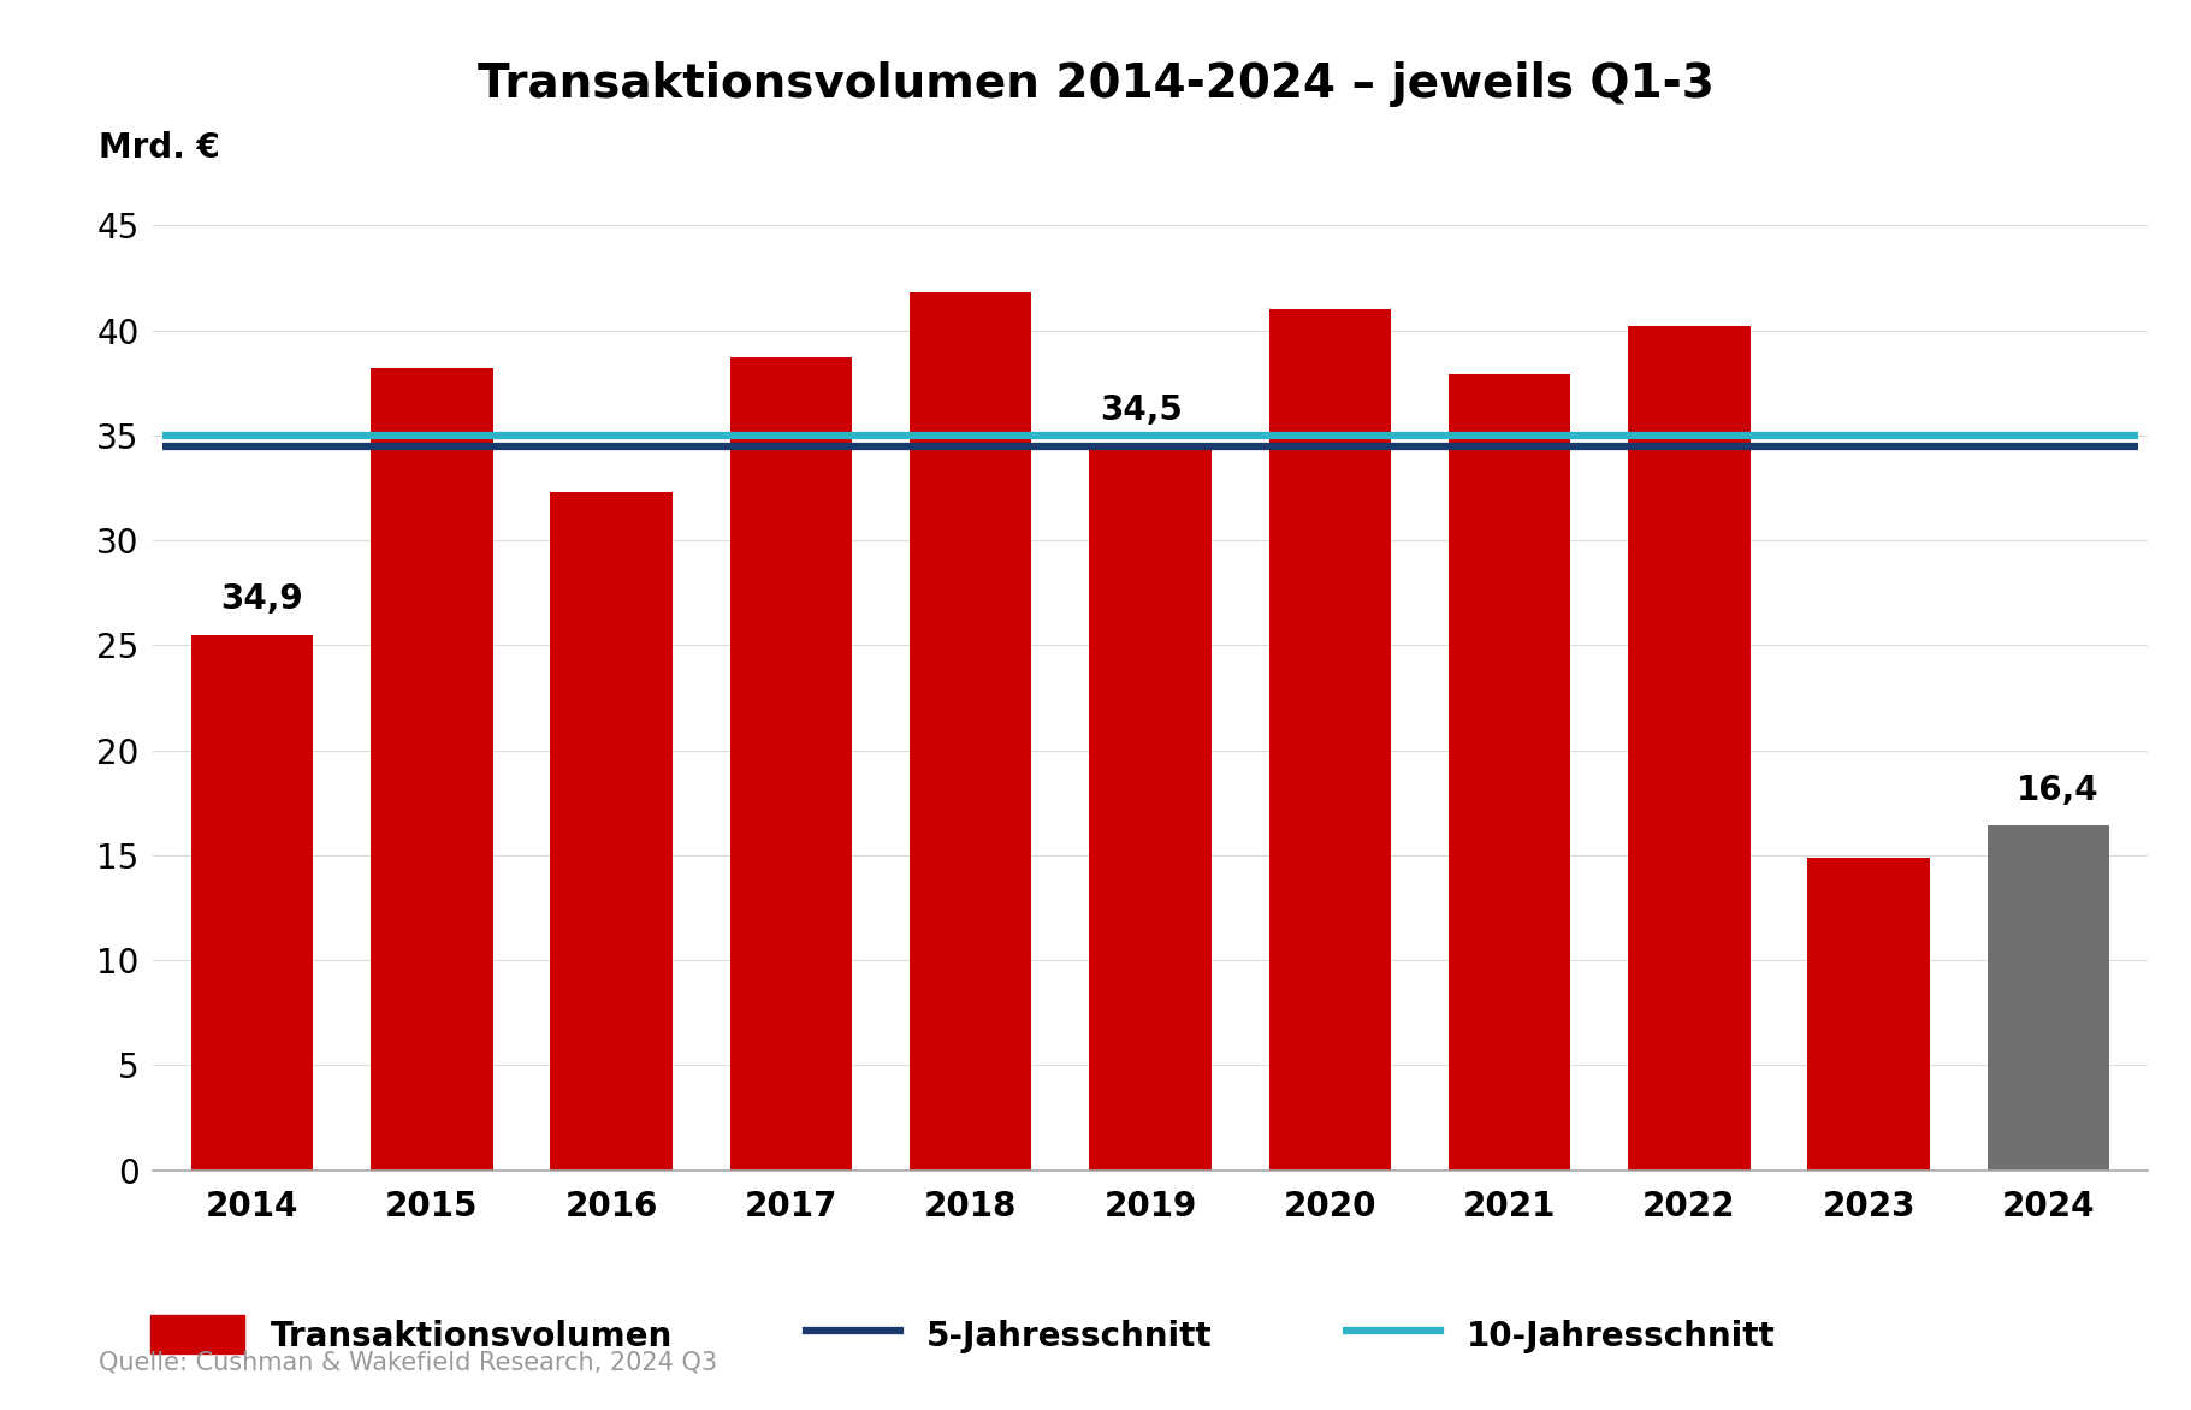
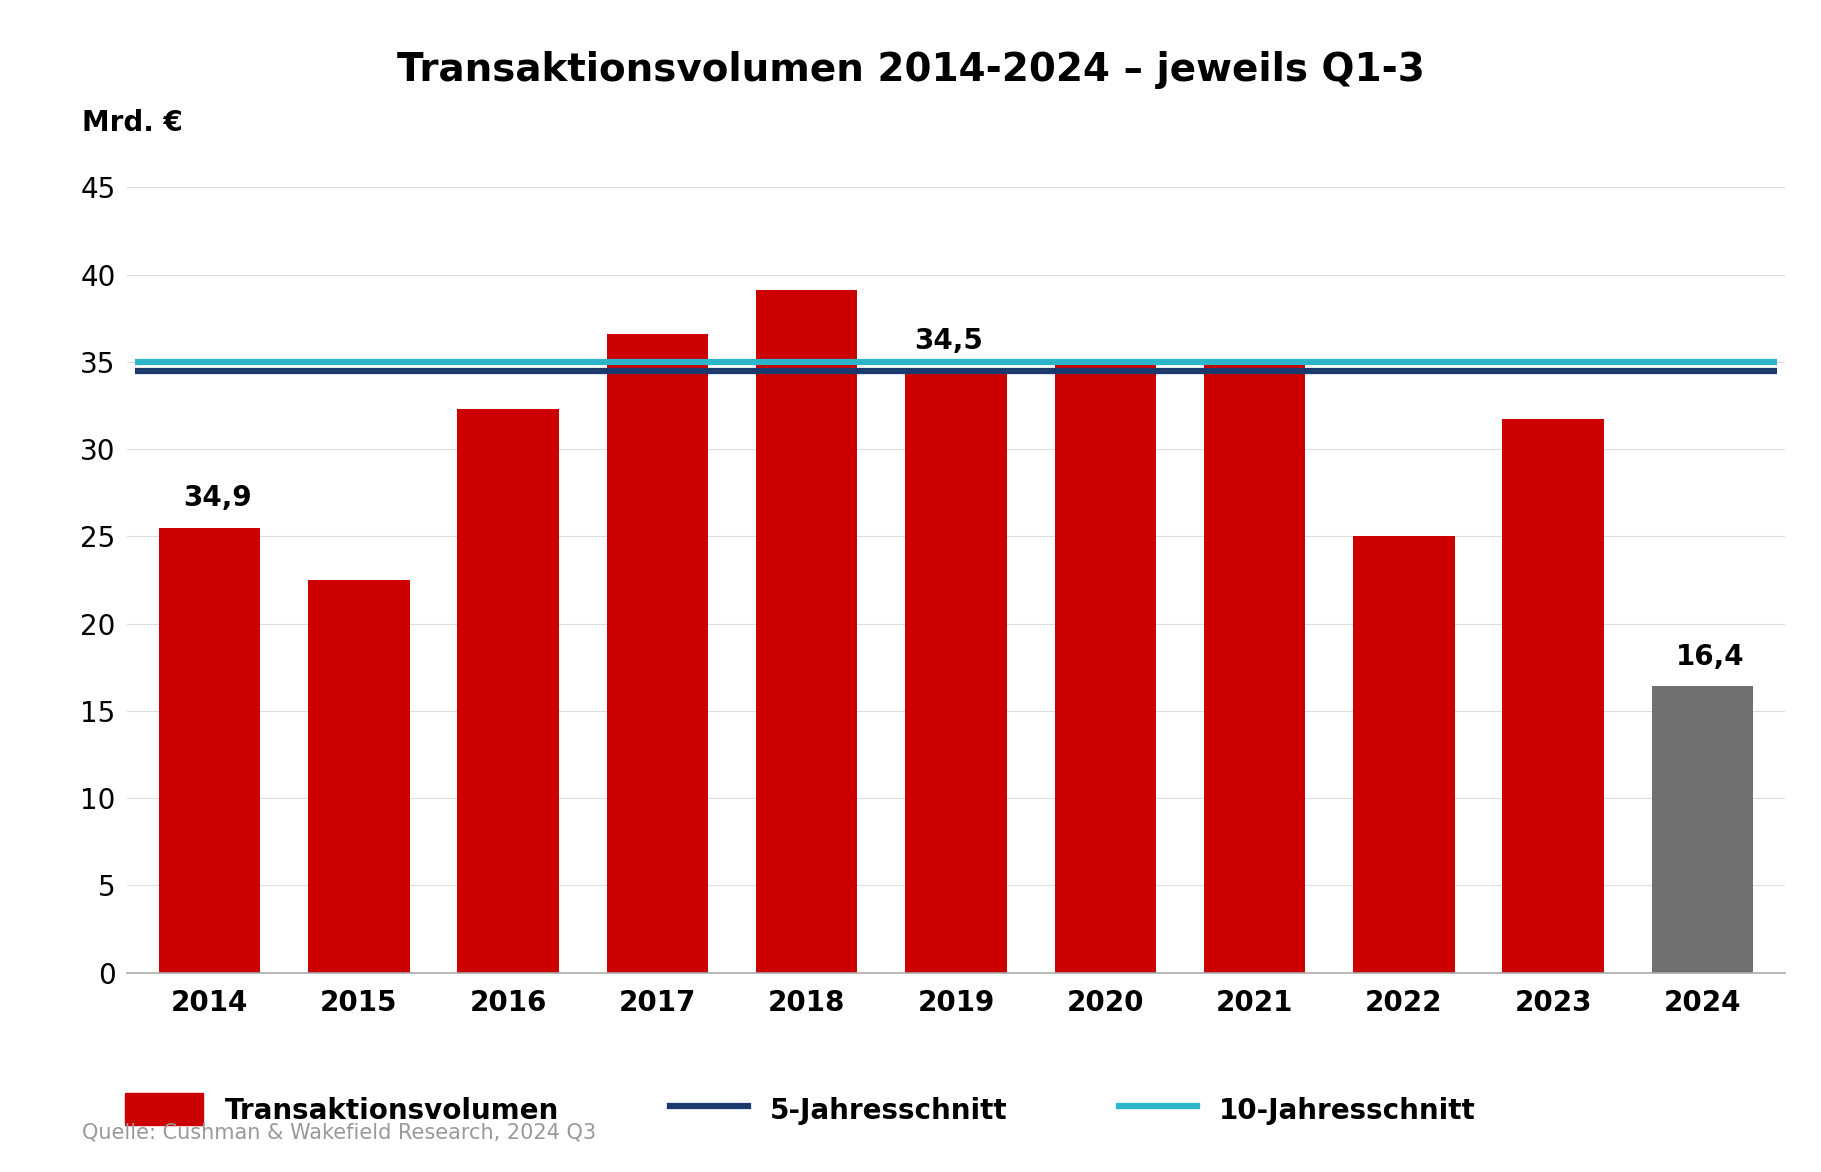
2015: 38.2 -> 22.5
2017: 38.7 -> 36.6
2018: 41.8 -> 39.1
2020: 41.0 -> 35.0
2021: 37.9 -> 35.1
2022: 40.2 -> 25.0
2023: 14.9 -> 31.7
